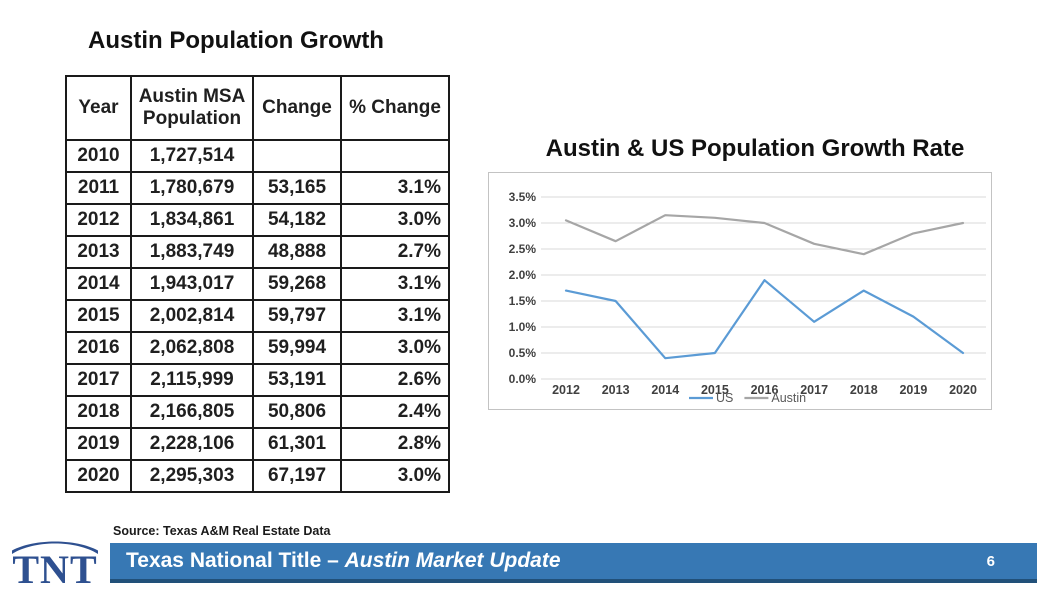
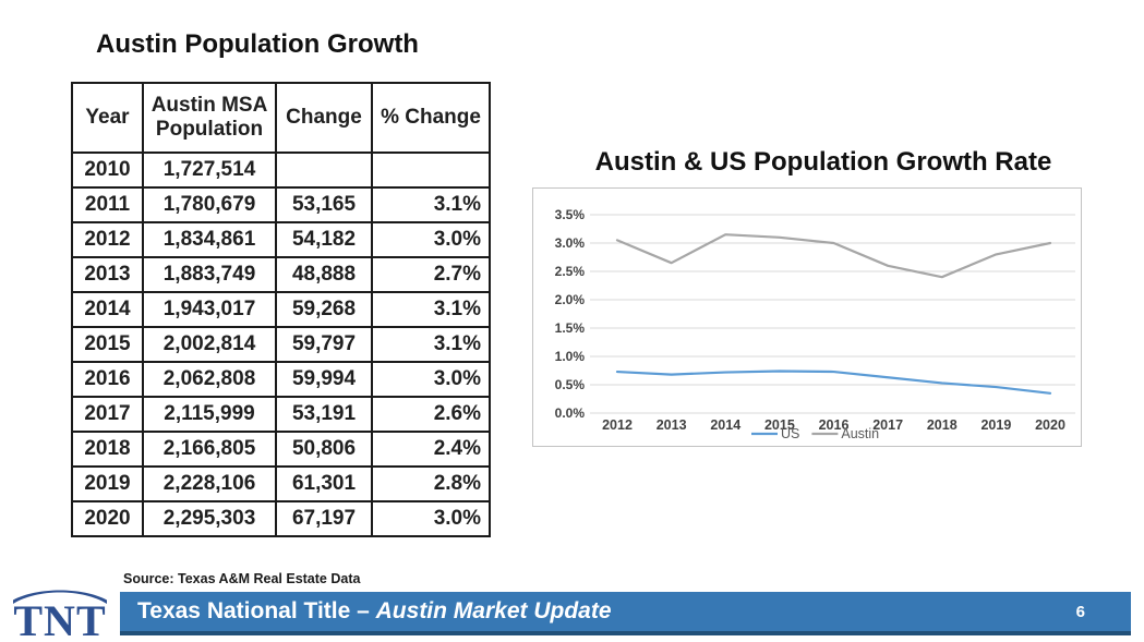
US/2012: 1.7% -> 0.7%
US/2013: 1.5% -> 0.7%
US/2014: 0.4% -> 0.7%
US/2015: 0.5% -> 0.7%
US/2016: 1.9% -> 0.7%
US/2017: 1.1% -> 0.6%
US/2018: 1.7% -> 0.5%
US/2019: 1.2% -> 0.5%
US/2020: 0.5% -> 0.3%
